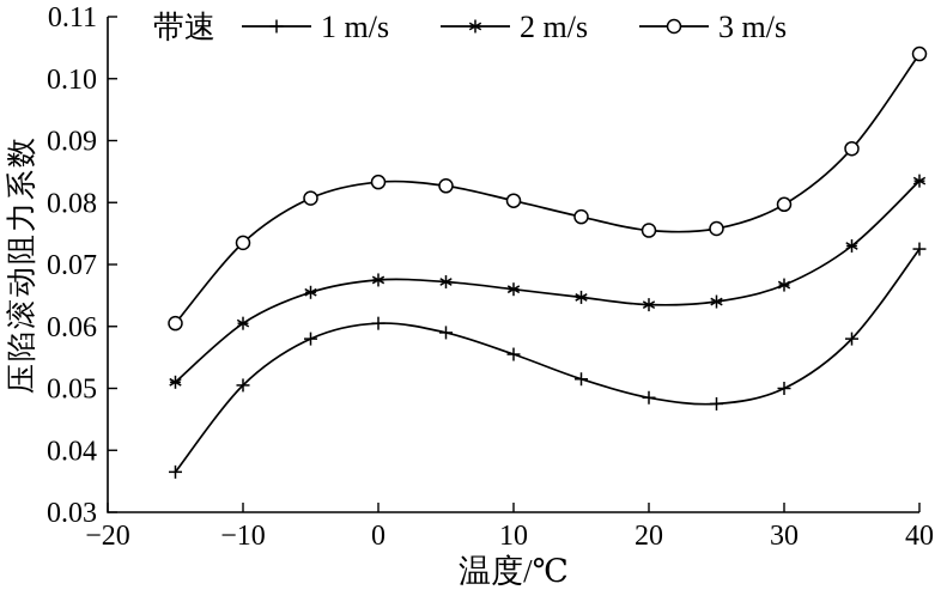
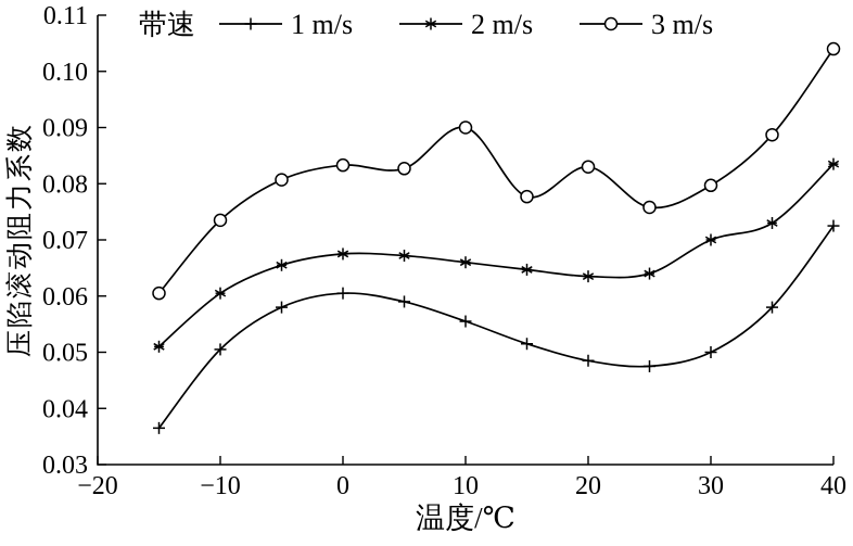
3 m/s/10: 0.080 -> 0.090
3 m/s/20: 0.075 -> 0.083
2 m/s/30: 0.067 -> 0.070
